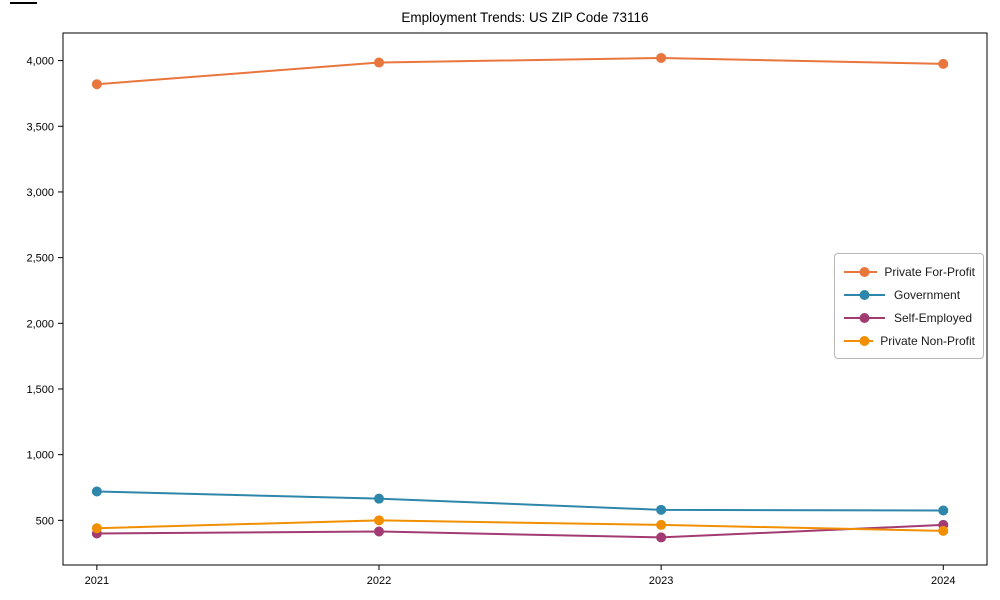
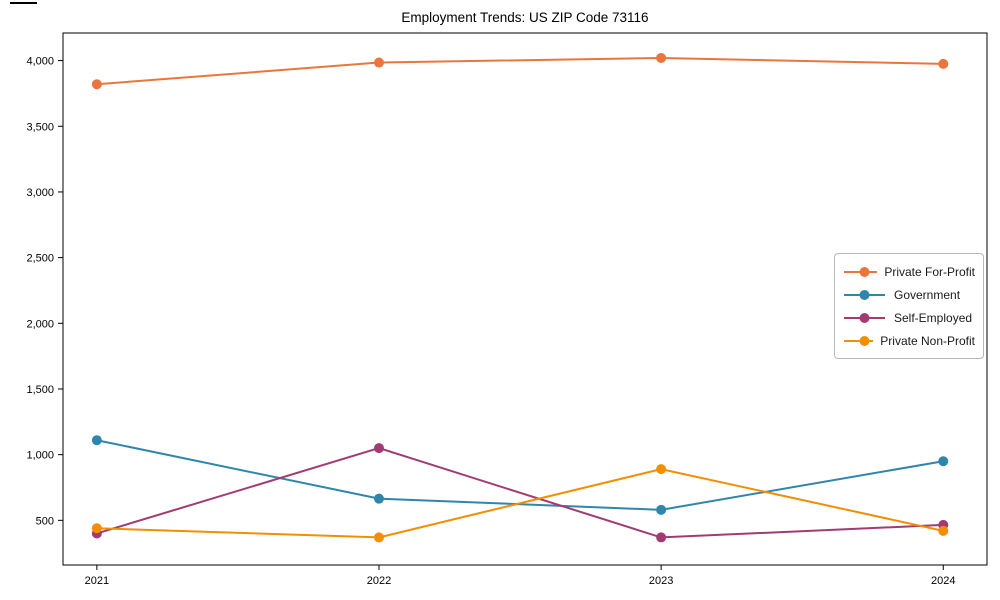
Government/2021: 720 -> 1110
Self-Employed/2022: 420 -> 1050
Private Non-Profit/2022: 500 -> 370
Private Non-Profit/2023: 460 -> 890
Government/2024: 580 -> 950
